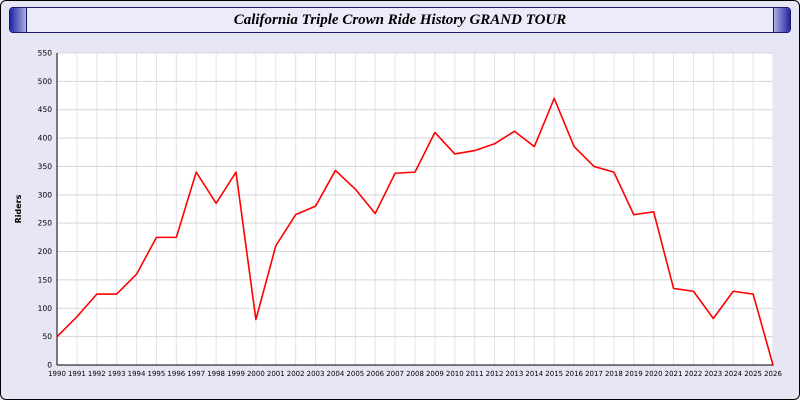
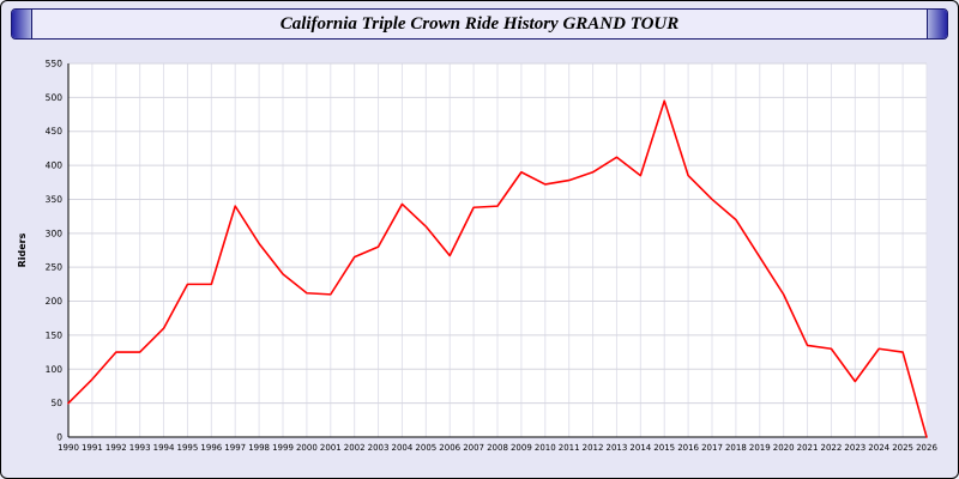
1999: 340 -> 240
2000: 80 -> 210
2009: 410 -> 390
2015: 470 -> 500
2018: 340 -> 320
2020: 270 -> 210
